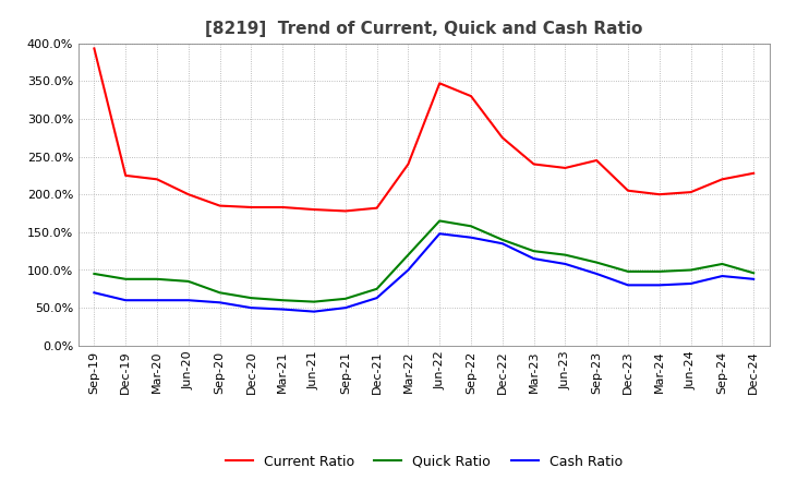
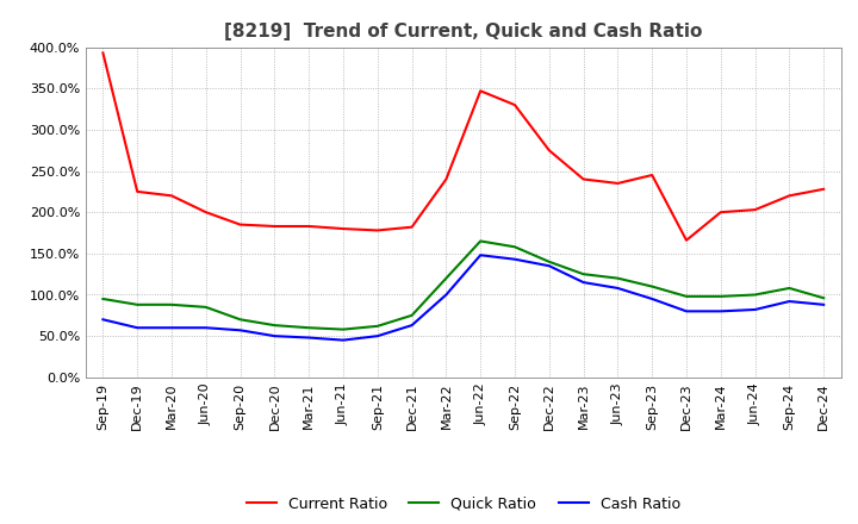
Current Ratio/Dec-23: 205% -> 166%
